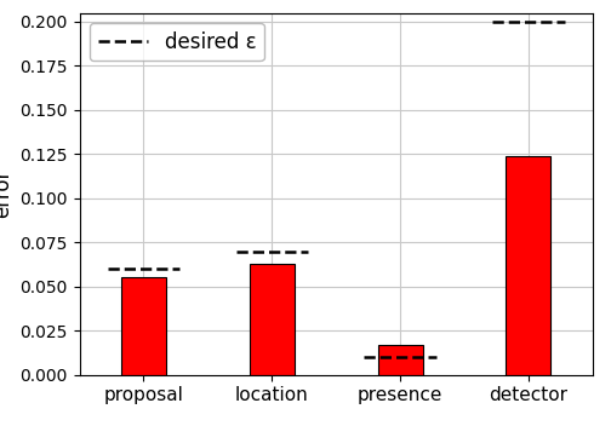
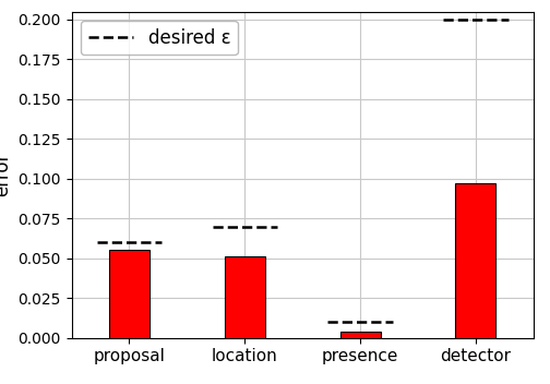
location: 0.063 -> 0.051
presence: 0.017 -> 0.004
detector: 0.124 -> 0.097
